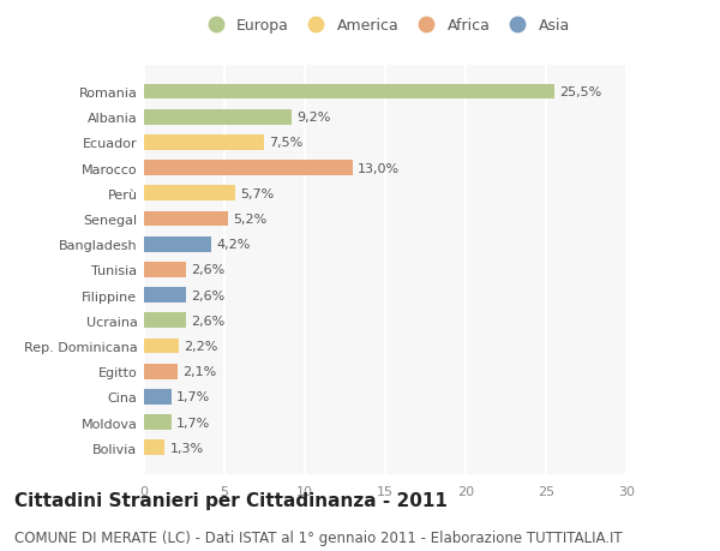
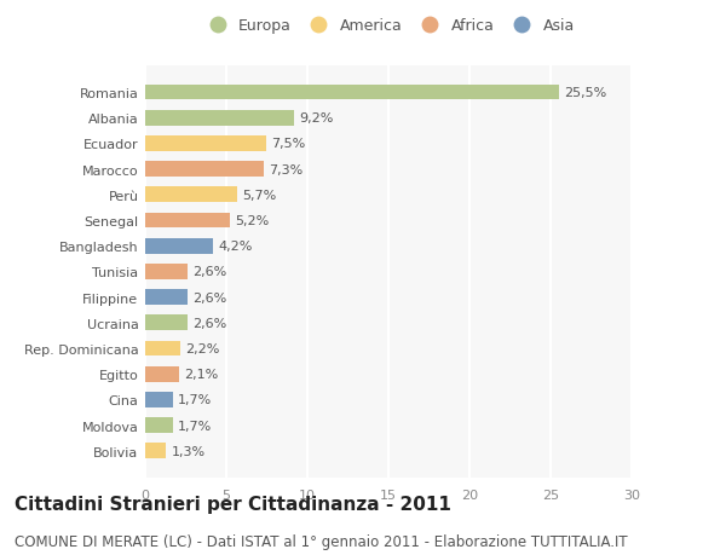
Marocco: 13,0% -> 7,3%
